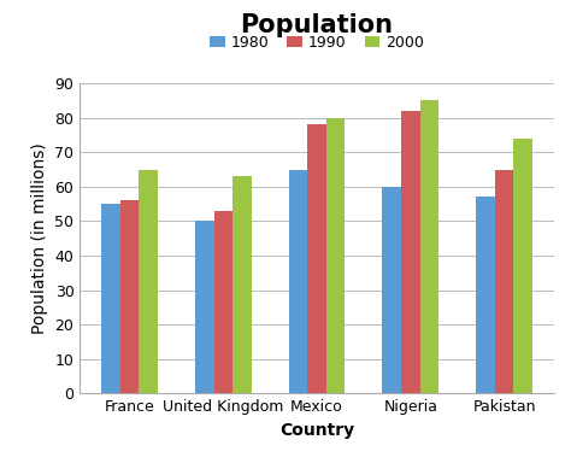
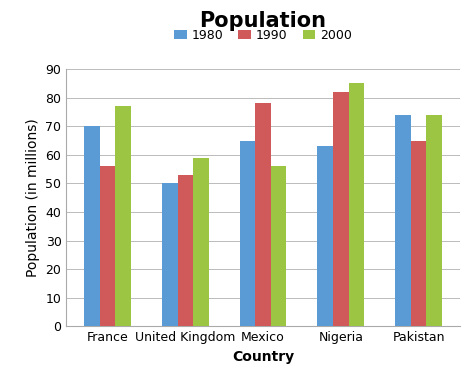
1980/France: 55 -> 70
2000/France: 65 -> 77
2000/United Kingdom: 63 -> 59
2000/Mexico: 80 -> 56
1980/Nigeria: 60 -> 63
1980/Pakistan: 57 -> 74
